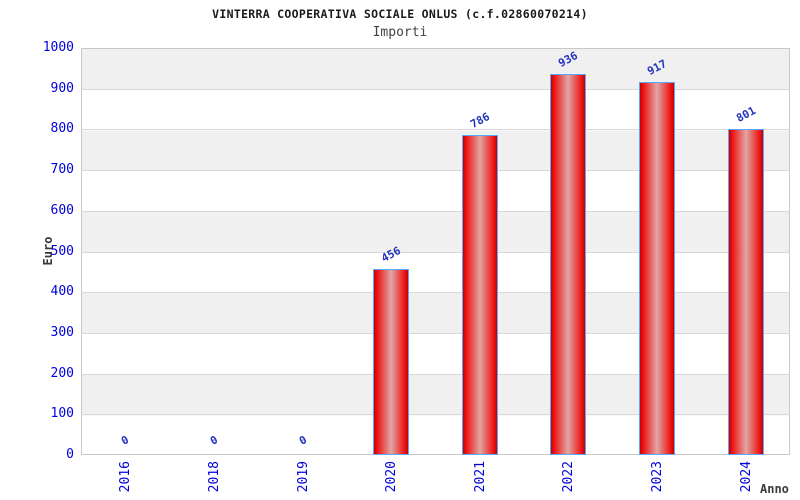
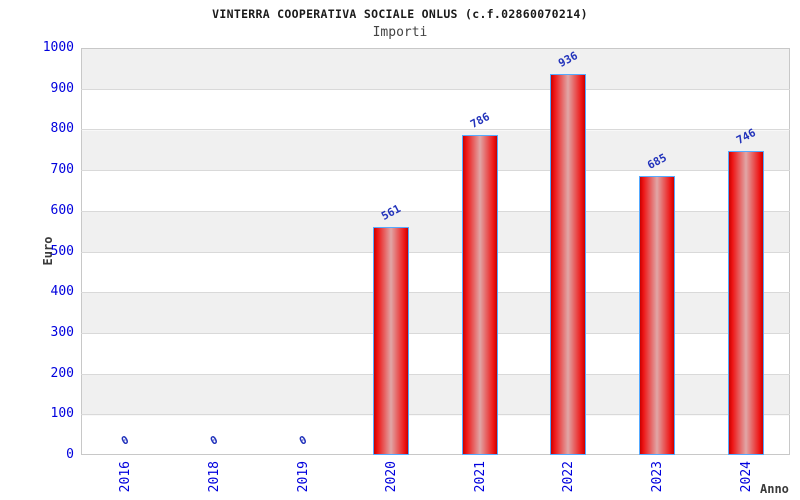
2020: 456 -> 561
2023: 917 -> 685
2024: 801 -> 746
